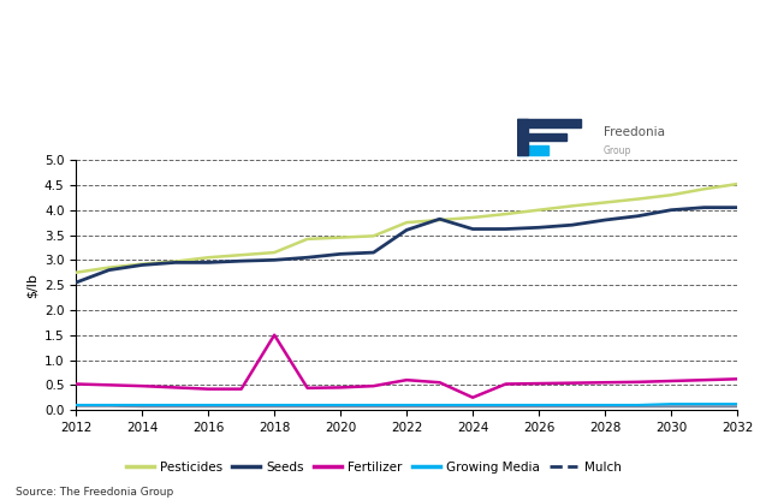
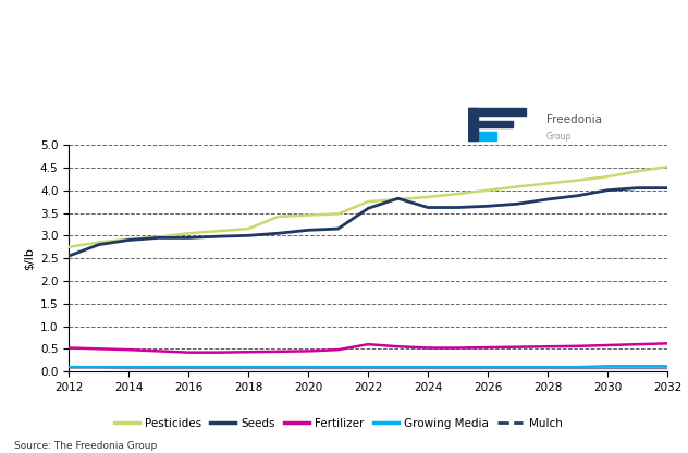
Fertilizer/2018: 1.50 -> 0.43
Fertilizer/2024: 0.25 -> 0.52
